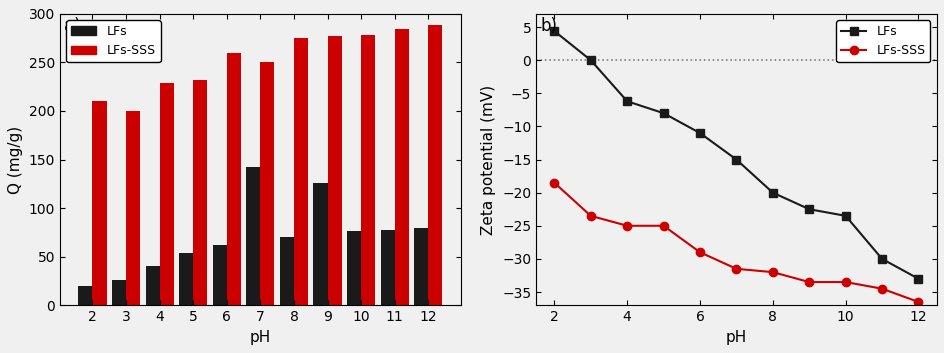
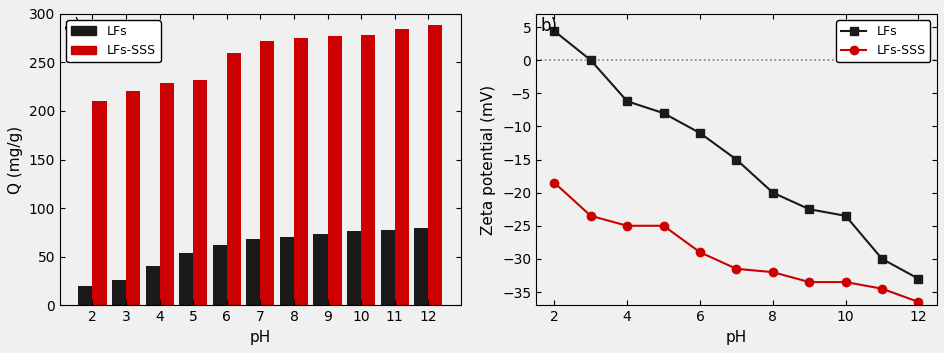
LFs-SSS/3: 200 -> 221
LFs/7: 142 -> 68
LFs-SSS/7: 250 -> 272
LFs/9: 126 -> 73
